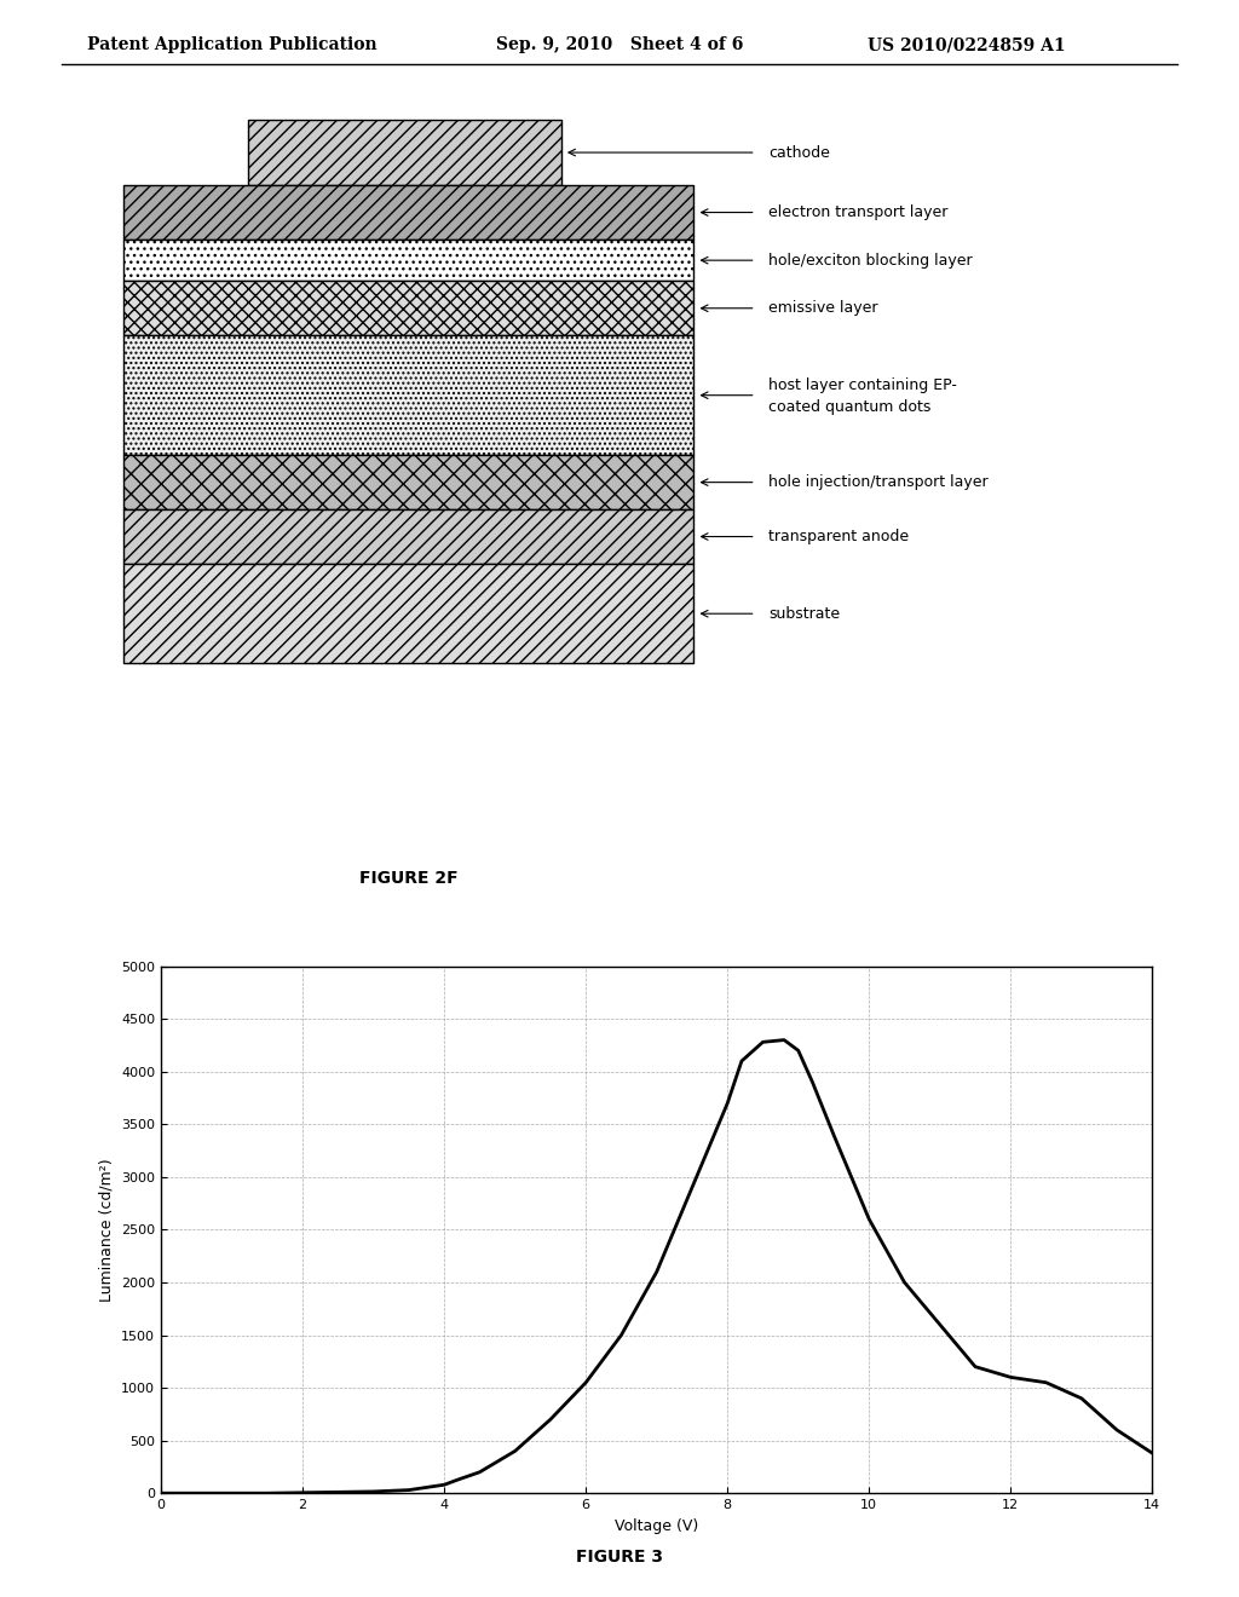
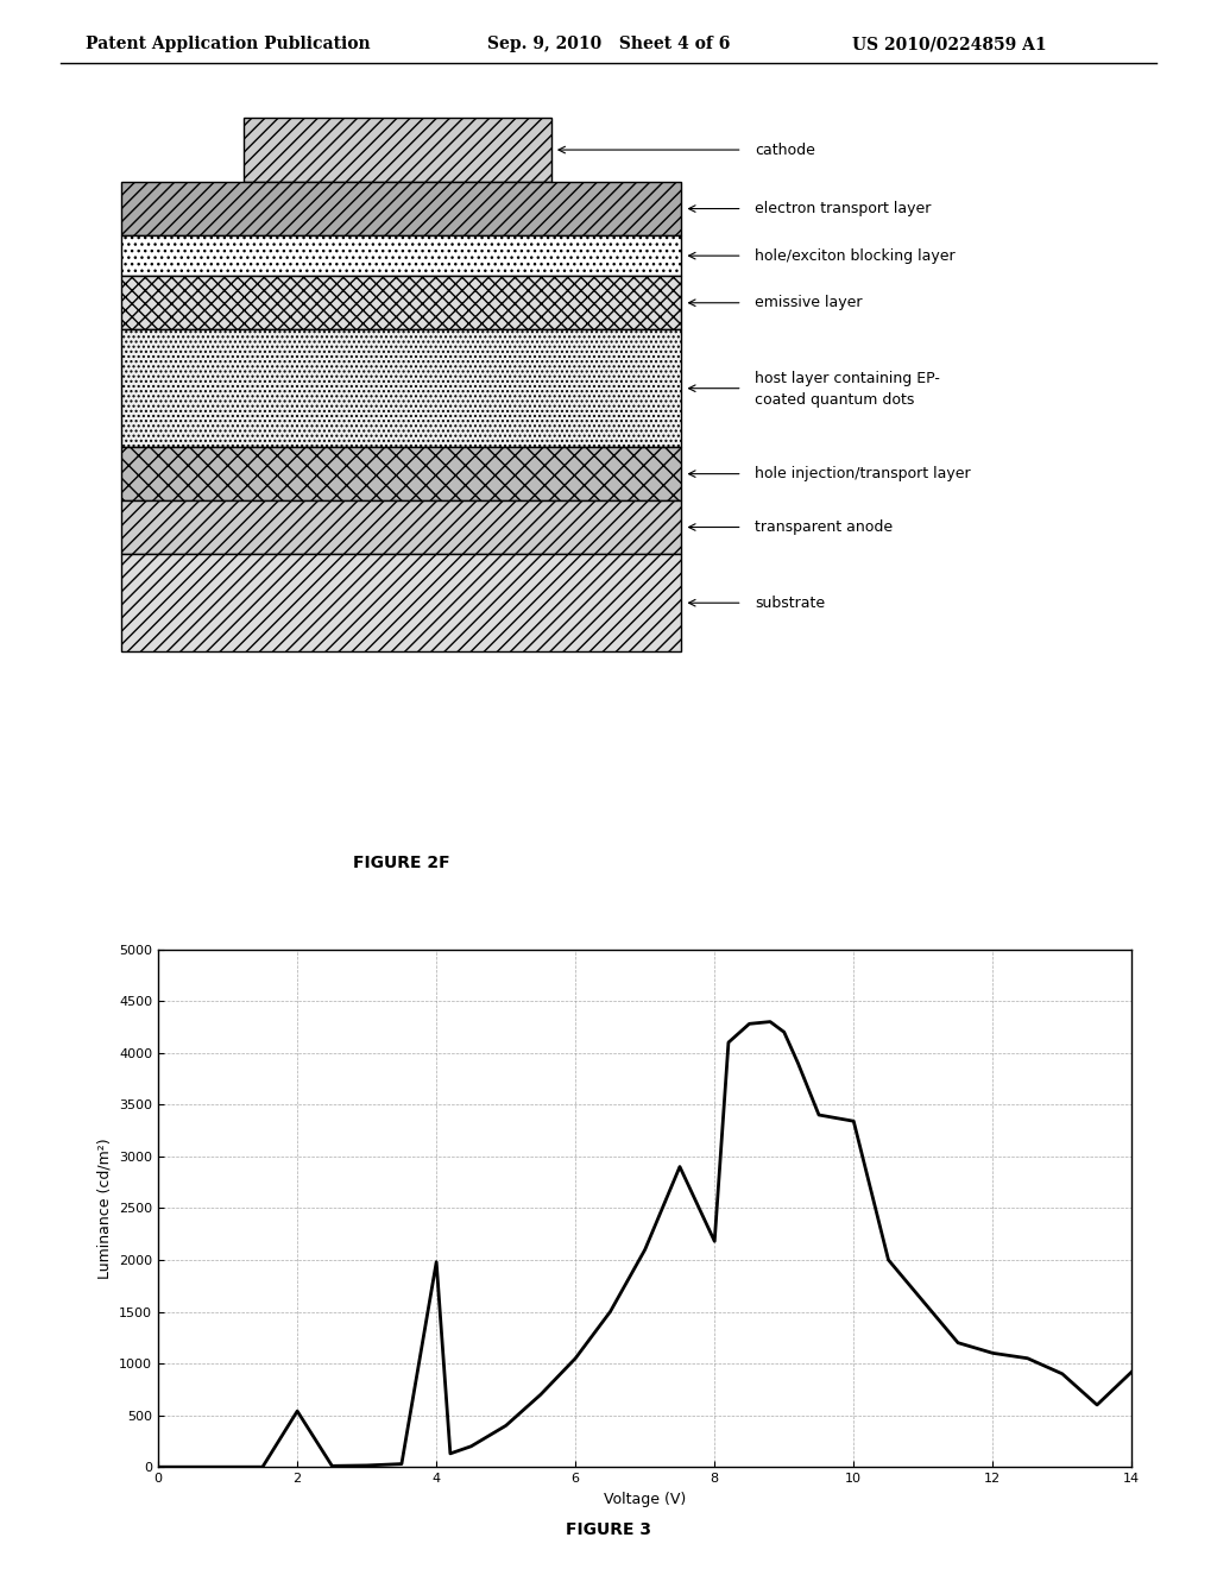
2: 0 -> 540
4: 80 -> 1980
8: 3700 -> 2180
10: 2600 -> 3340
14: 380 -> 920
